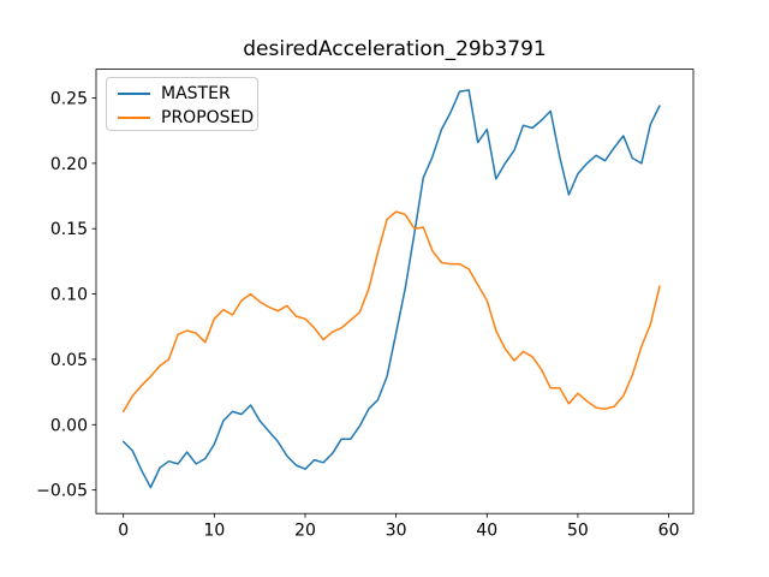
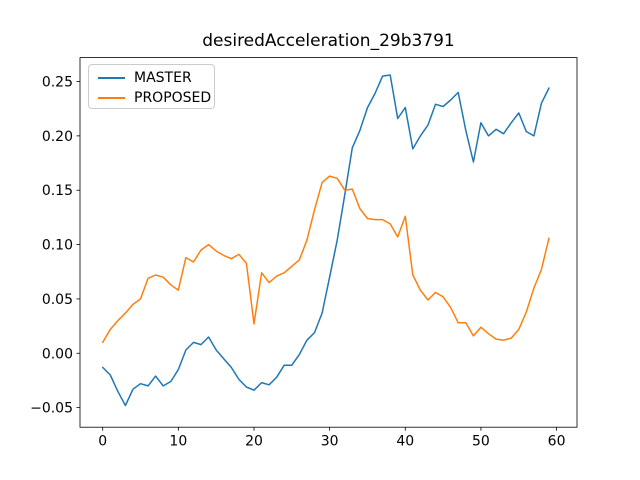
PROPOSED/10: 0.081 -> 0.058
PROPOSED/20: 0.081 -> 0.027
PROPOSED/40: 0.095 -> 0.126
MASTER/50: 0.192 -> 0.212
